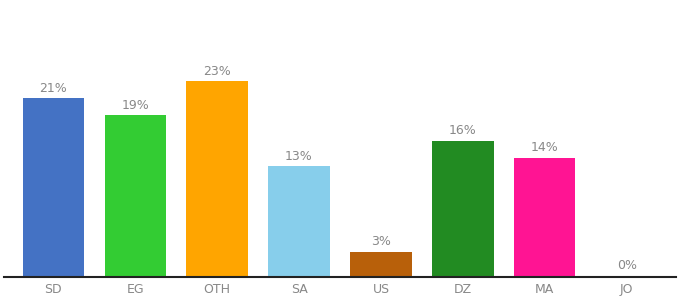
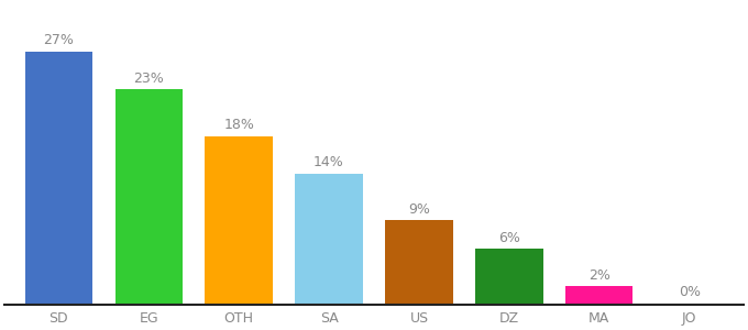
SD: 21% -> 27%
EG: 19% -> 23%
OTH: 23% -> 18%
SA: 13% -> 14%
US: 3% -> 9%
DZ: 16% -> 6%
MA: 14% -> 2%
